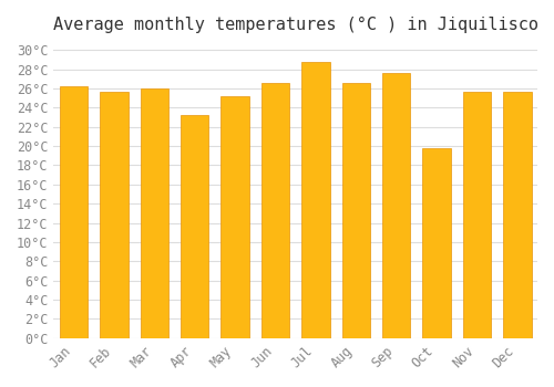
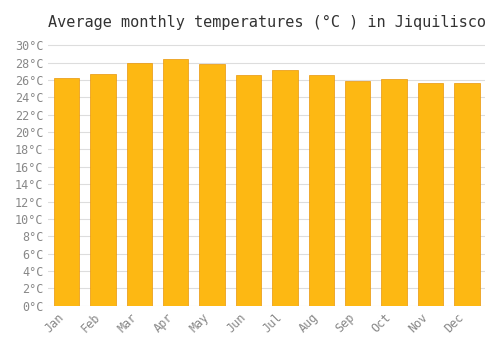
Feb: 25.6°C -> 26.7°C
Mar: 26.0°C -> 27.9°C
Apr: 23.2°C -> 28.4°C
May: 25.2°C -> 27.8°C
Jul: 28.8°C -> 27.1°C
Sep: 27.6°C -> 25.9°C
Oct: 19.8°C -> 26.1°C
